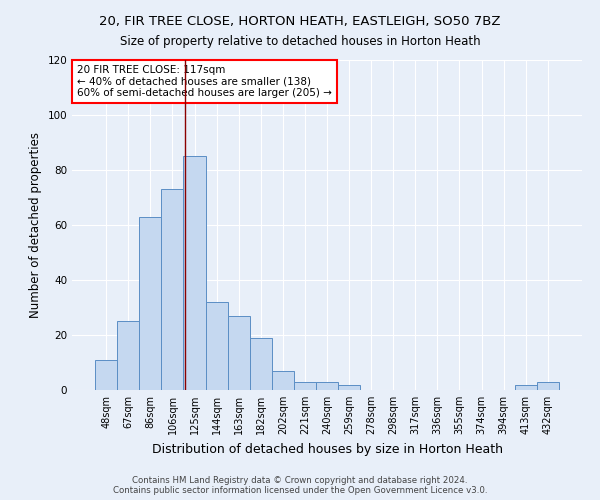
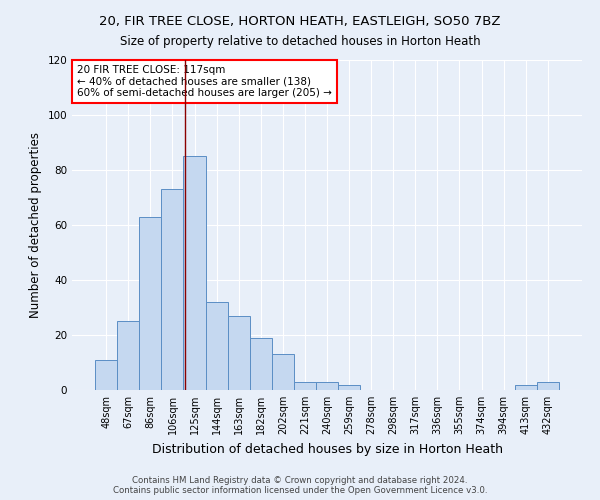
202sqm: 7 -> 13
